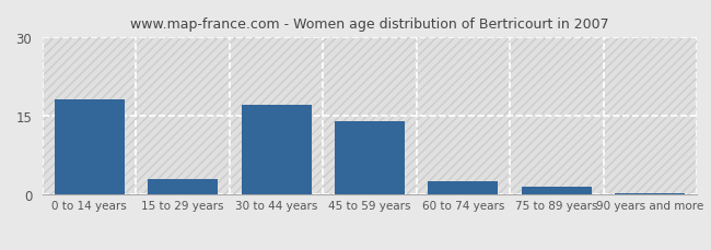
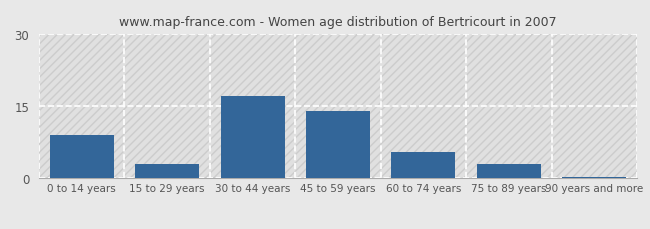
0 to 14 years: 18.0 -> 9.0
60 to 74 years: 2.5 -> 5.5
75 to 89 years: 1.5 -> 3.0
